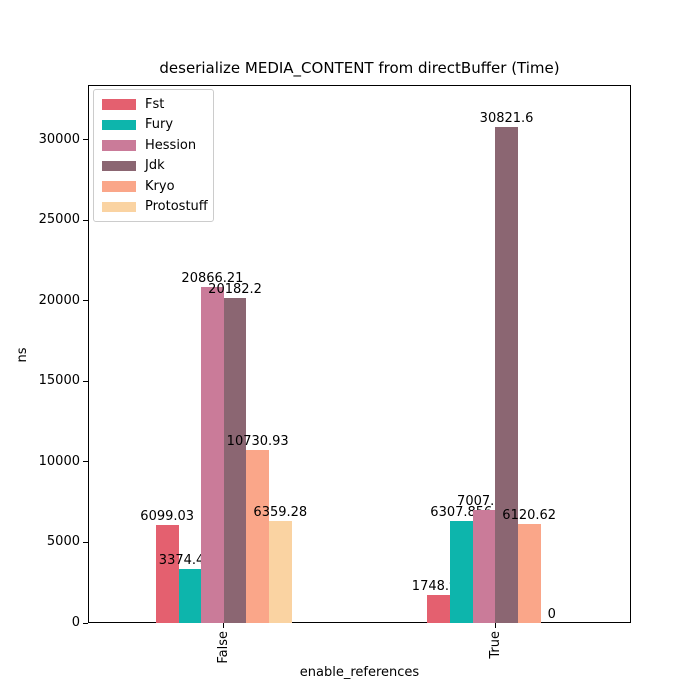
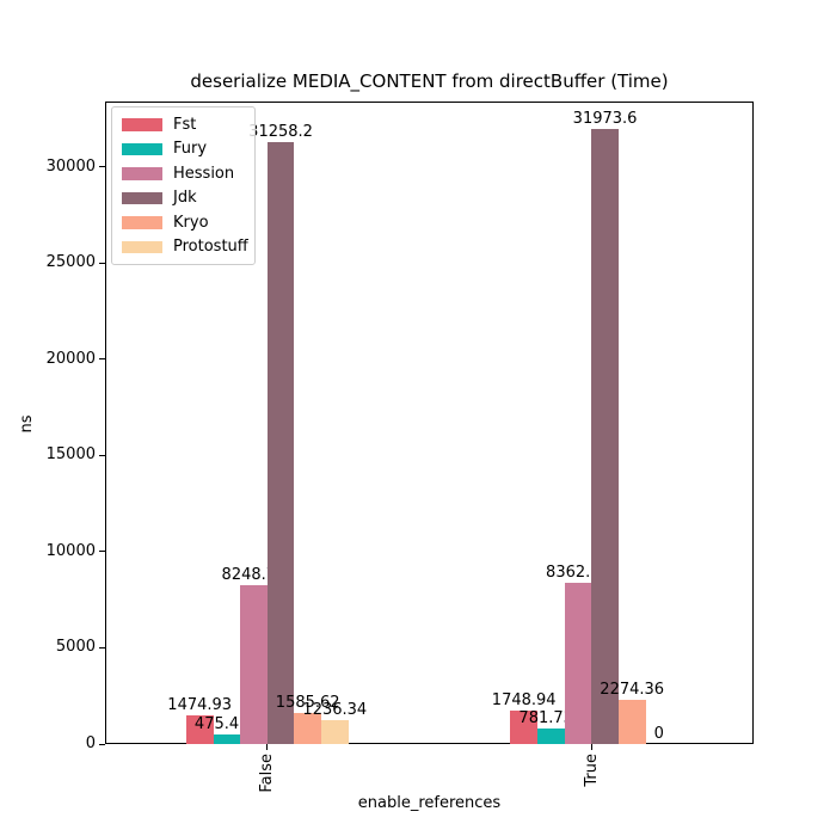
Fst/False: 6099.03 -> 1474.93
Fury/False: 3374.420 -> 475.415
Hession/False: 20866.21 -> 8248.78
Jdk/False: 20182.2 -> 31258.2
Kryo/False: 10730.93 -> 1585.62
Protostuff/False: 6359.28 -> 1236.34
Fury/True: 6307.856 -> 781.732
Hession/True: 7007.31 -> 8362.97
Jdk/True: 30821.6 -> 31973.6
Kryo/True: 6120.62 -> 2274.36
